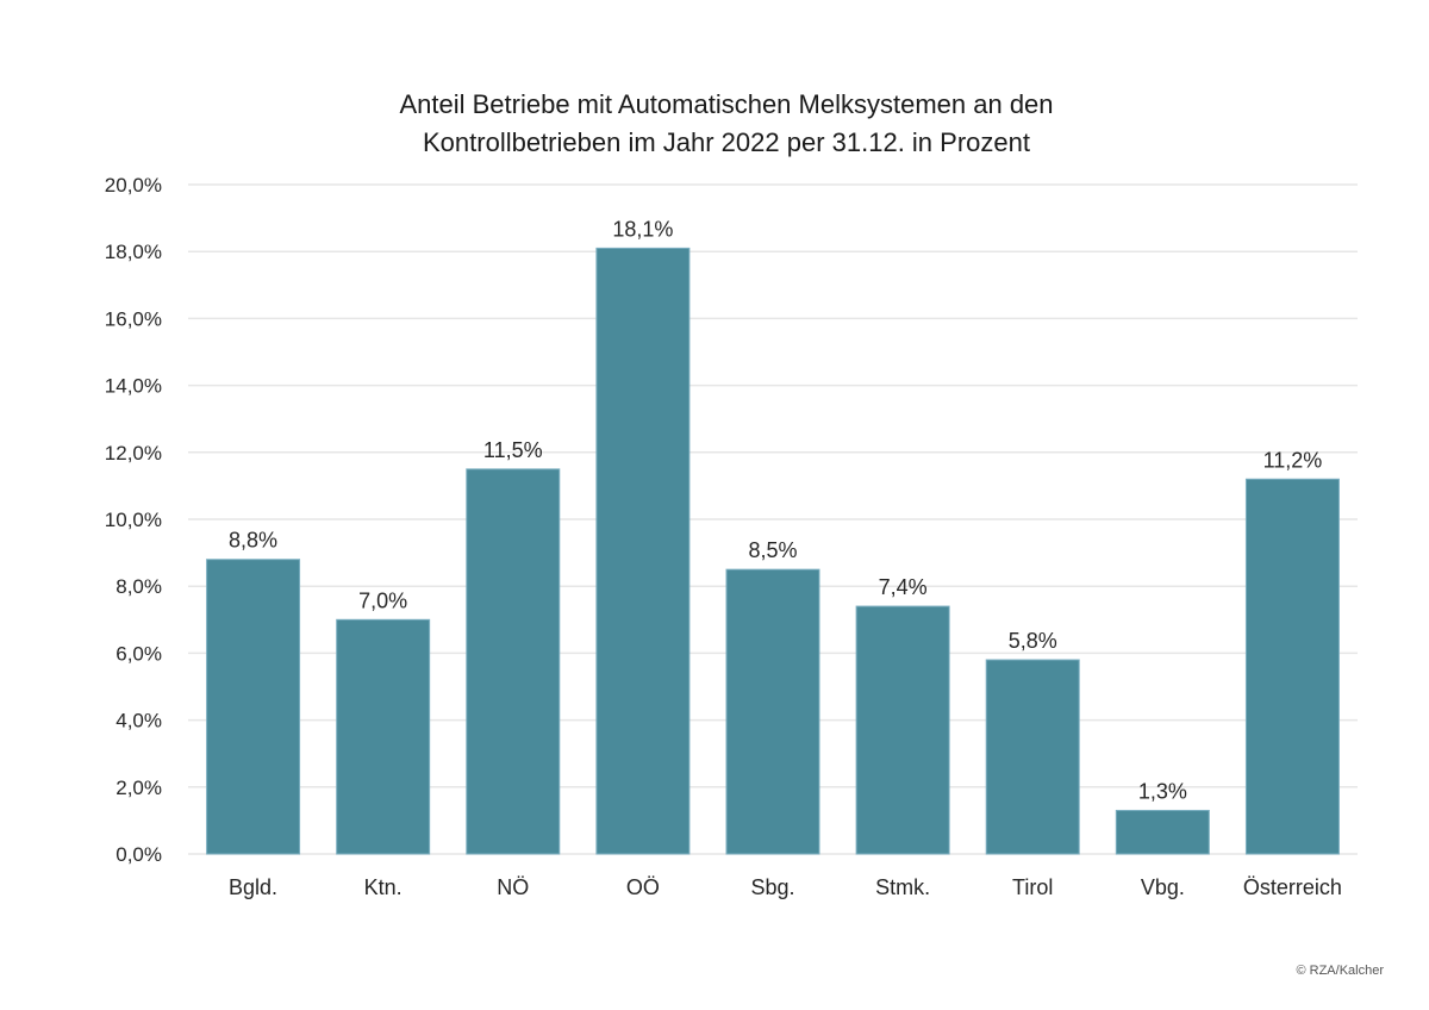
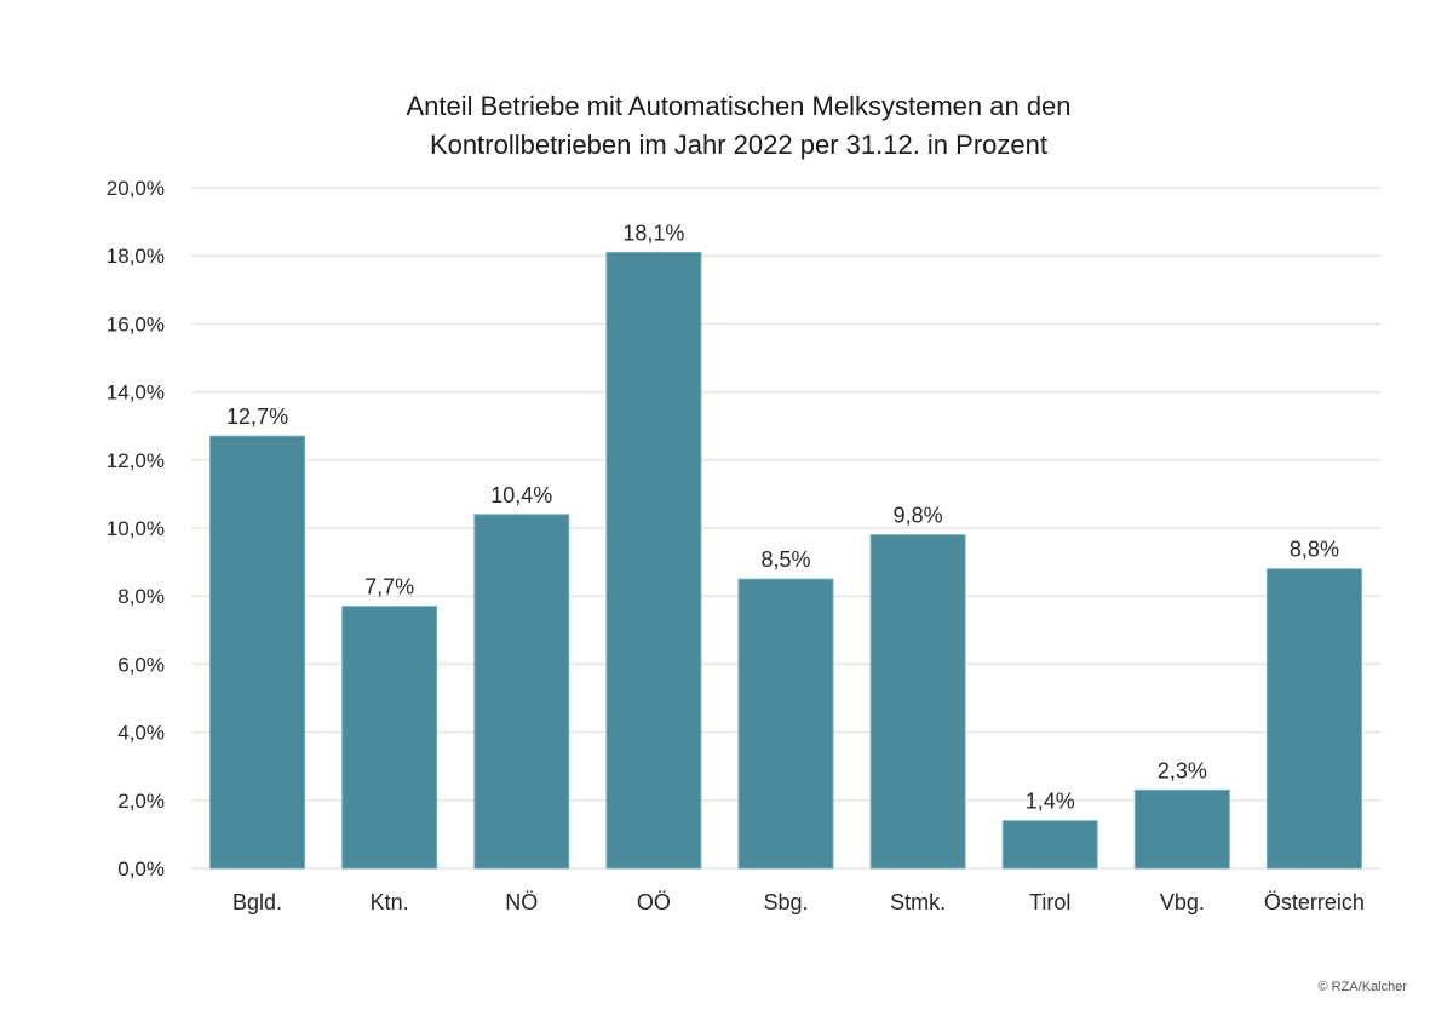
Bgld.: 8,8% -> 12,7%
Ktn.: 7,0% -> 7,7%
NÖ: 11,5% -> 10,4%
Stmk.: 7,4% -> 9,8%
Tirol: 5,8% -> 1,4%
Vbg.: 1,3% -> 2,3%
Österreich: 11,2% -> 8,8%
